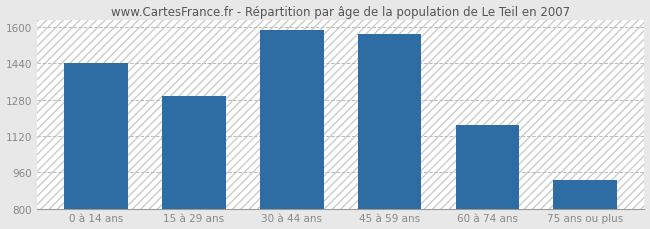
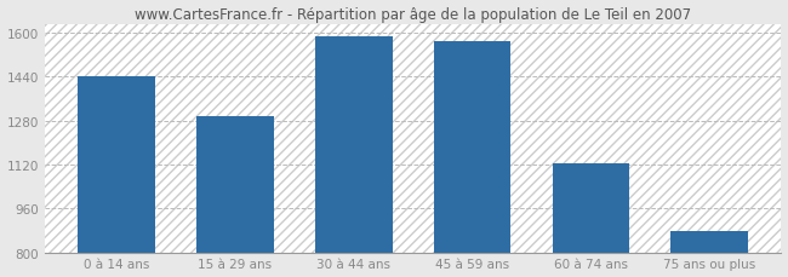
60 à 74 ans: 1170 -> 1122
75 ans ou plus: 925 -> 878
